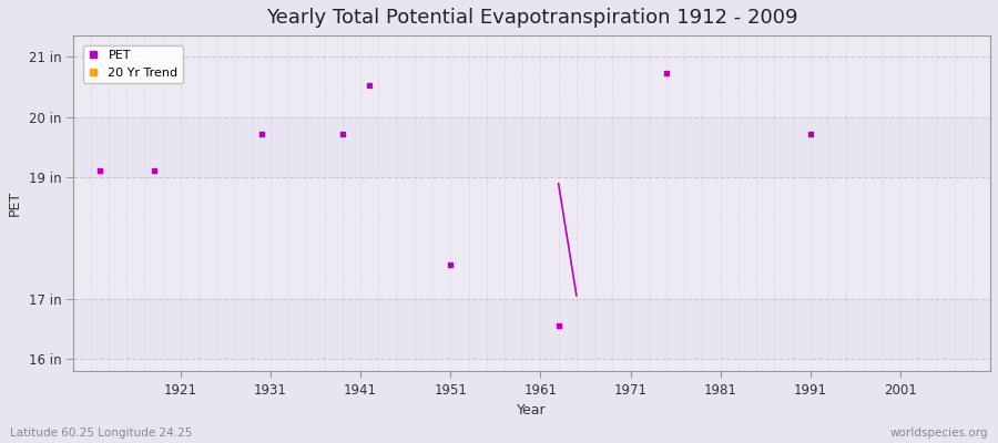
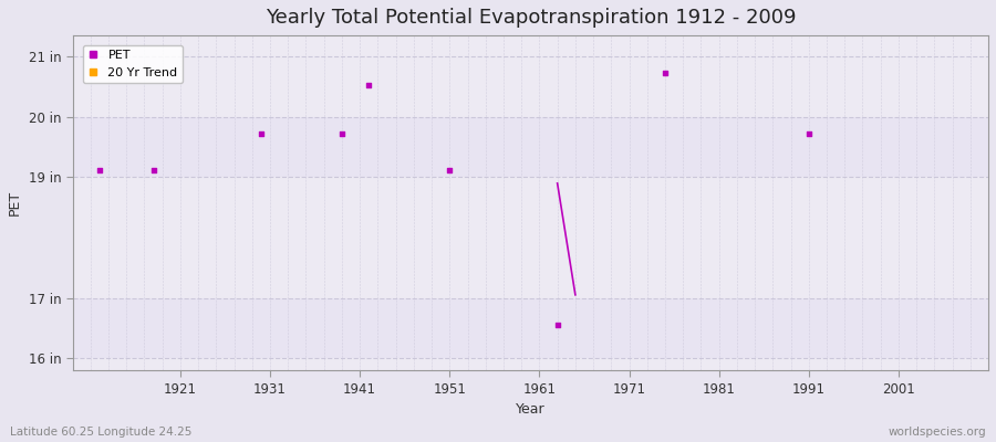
1951: 17.56 in -> 19.12 in
